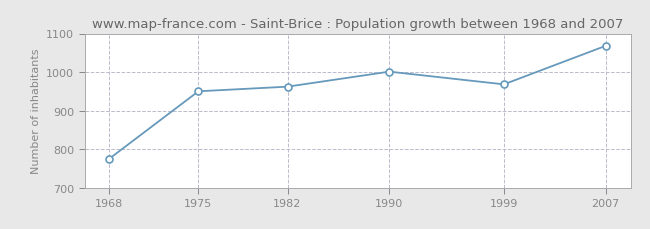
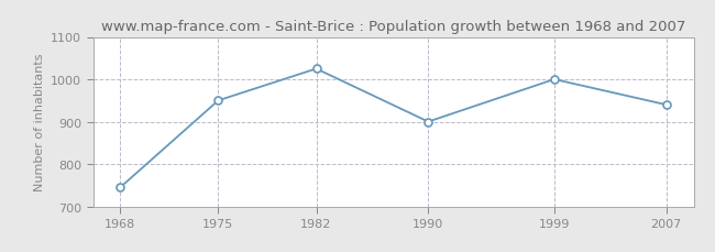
1968: 775 -> 745
1982: 962 -> 1025
1990: 1001 -> 900
1999: 968 -> 1000
2007: 1068 -> 940
